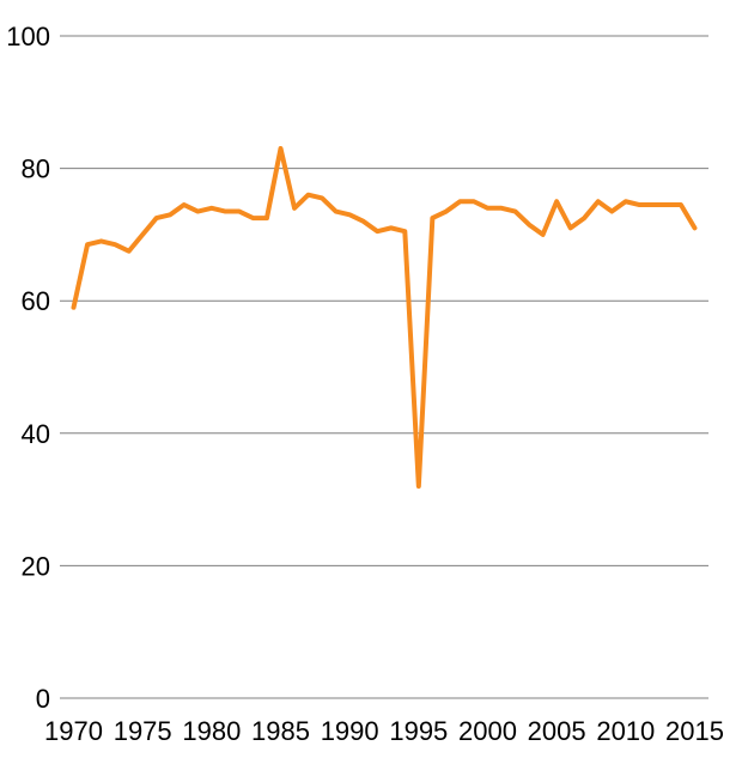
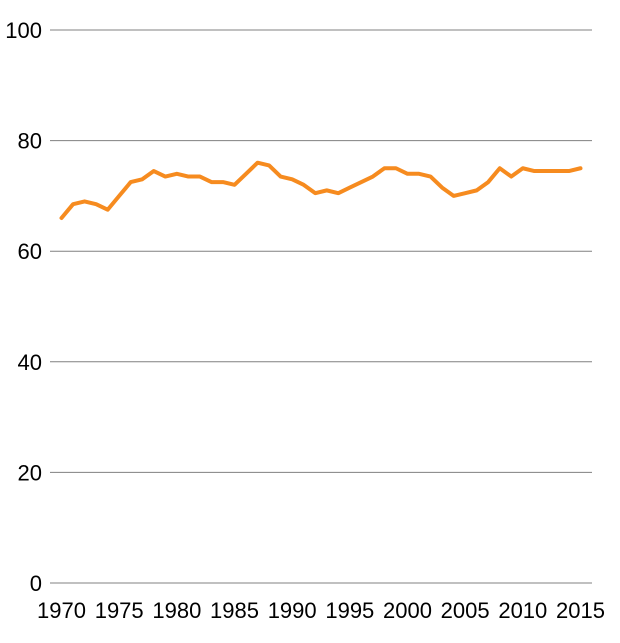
1970: 59 -> 66
1985: 83 -> 72
1995: 32 -> 72
2005: 75 -> 70
2015: 71 -> 75
